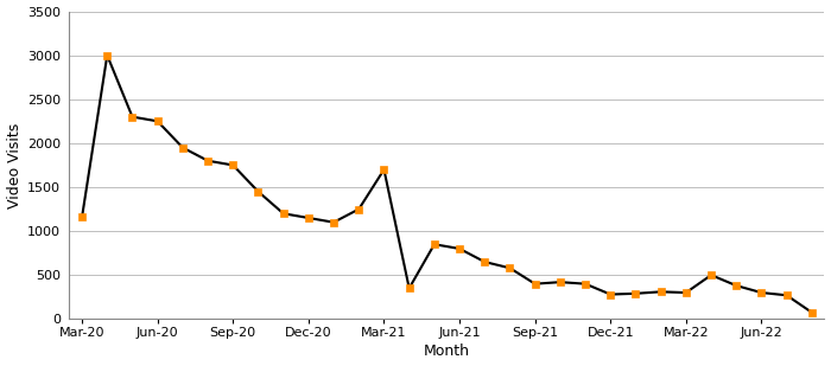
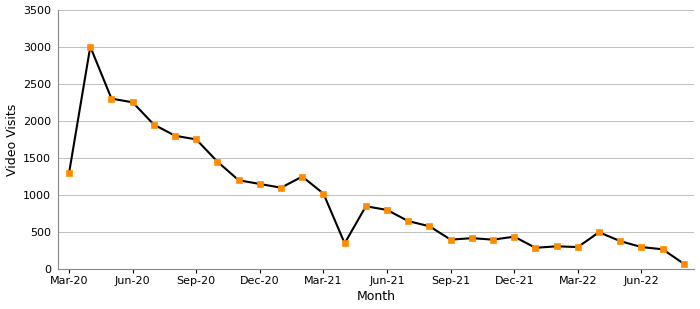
Mar-20: 1160 -> 1300
Mar-21: 1700 -> 1020
Dec-21: 280 -> 440
